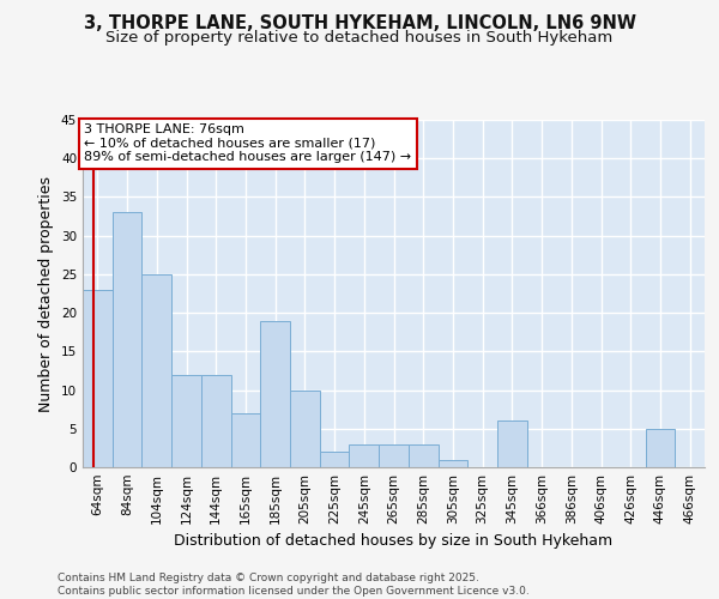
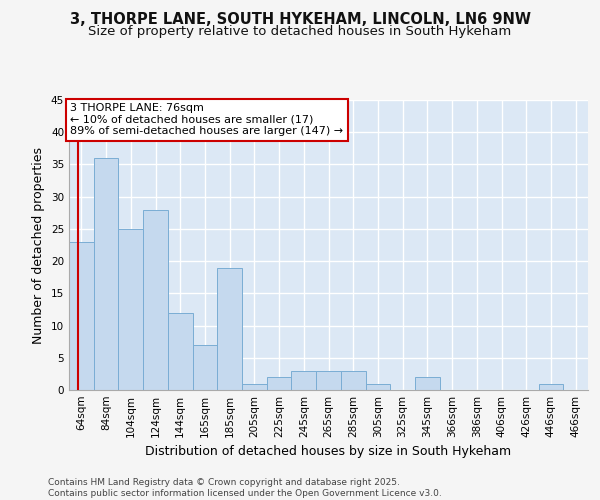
84sqm: 33 -> 36
124sqm: 12 -> 28
205sqm: 10 -> 1
345sqm: 6 -> 2
446sqm: 5 -> 1
